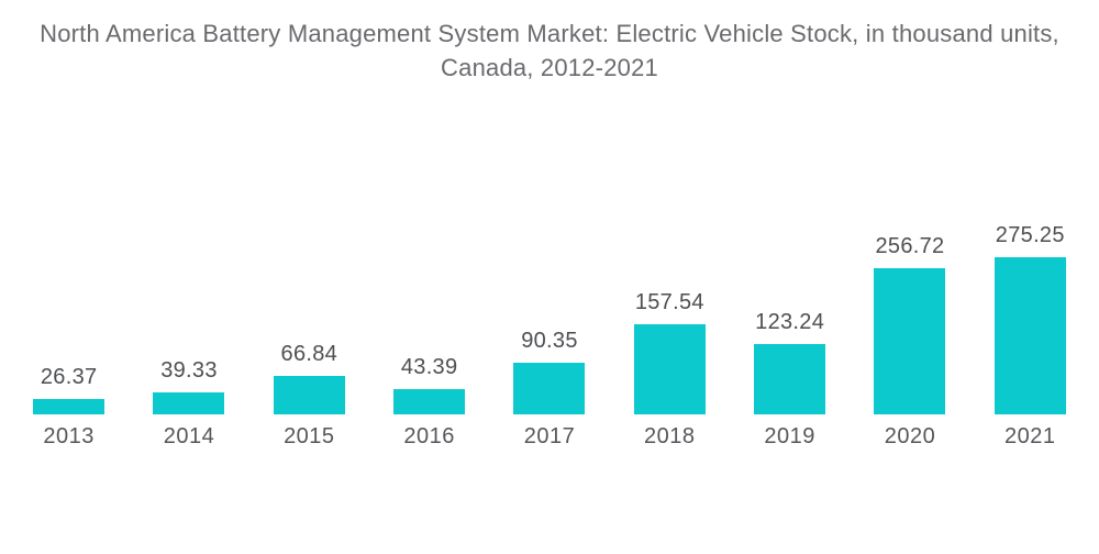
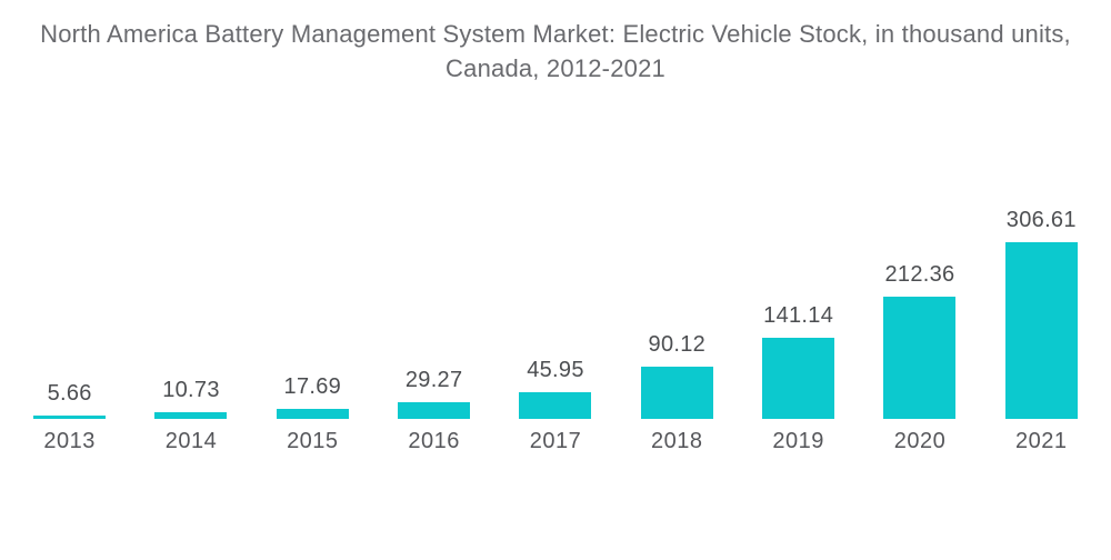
2013: 26.37 -> 5.66
2014: 39.33 -> 10.73
2015: 66.84 -> 17.69
2016: 43.39 -> 29.27
2017: 90.35 -> 45.95
2018: 157.54 -> 90.12
2019: 123.24 -> 141.14
2020: 256.72 -> 212.36
2021: 275.25 -> 306.61
